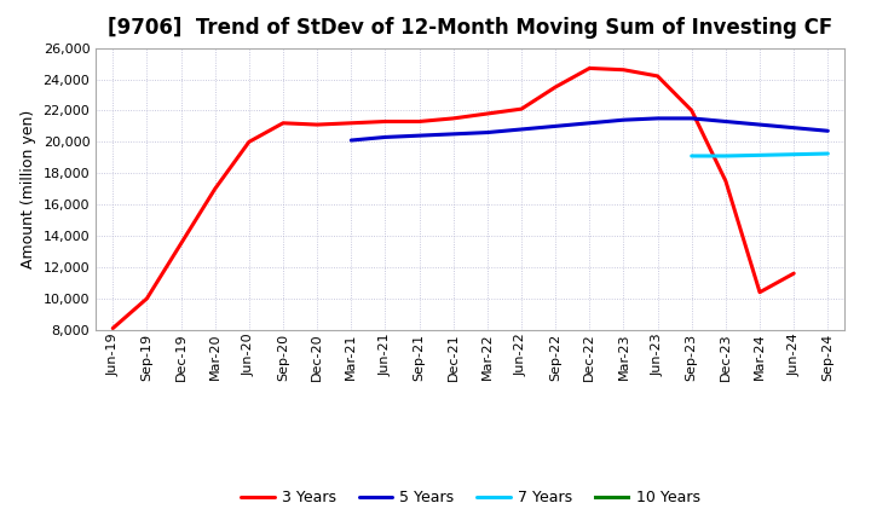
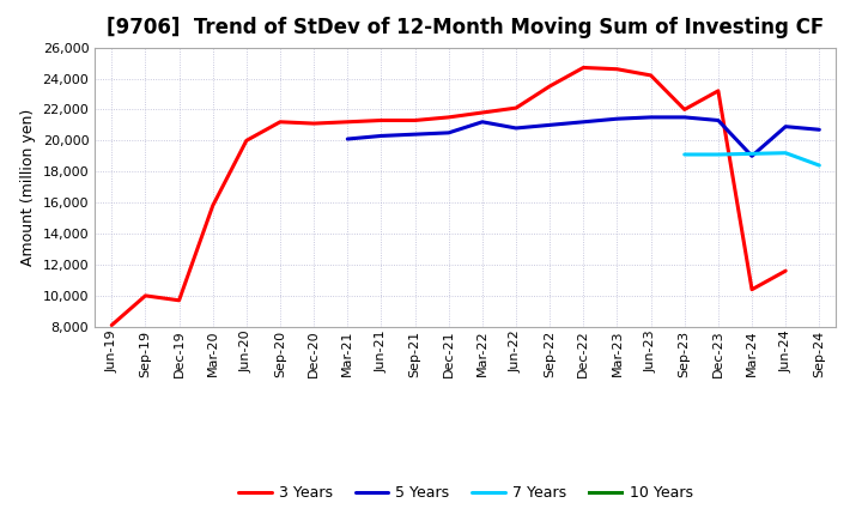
3 Years/Dec-19: 13,500 -> 9,700
3 Years/Mar-20: 17,000 -> 15,800
5 Years/Mar-22: 20,600 -> 21,200
3 Years/Dec-23: 17,500 -> 23,200
5 Years/Mar-24: 21,100 -> 19,000
7 Years/Sep-24: 19,200 -> 18,400
